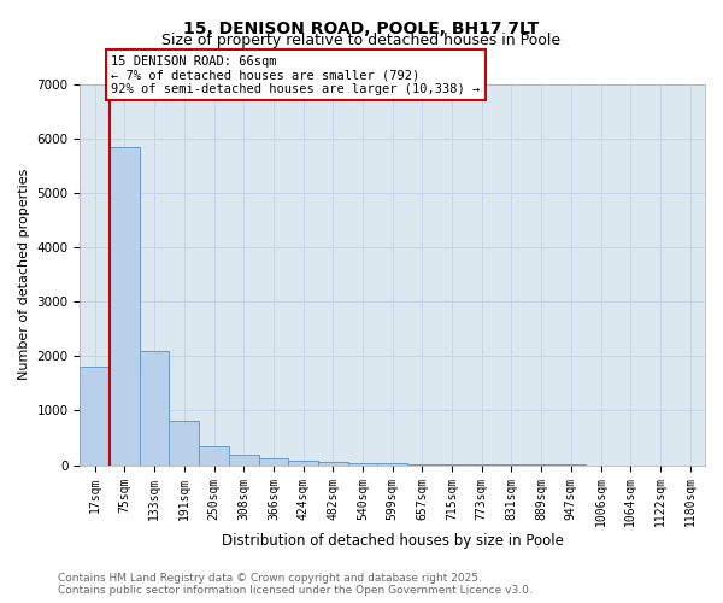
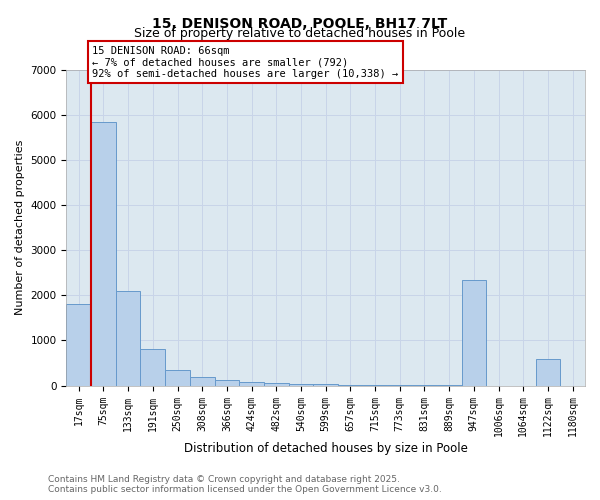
947sqm: 0 -> 2350
1122sqm: 0 -> 600
